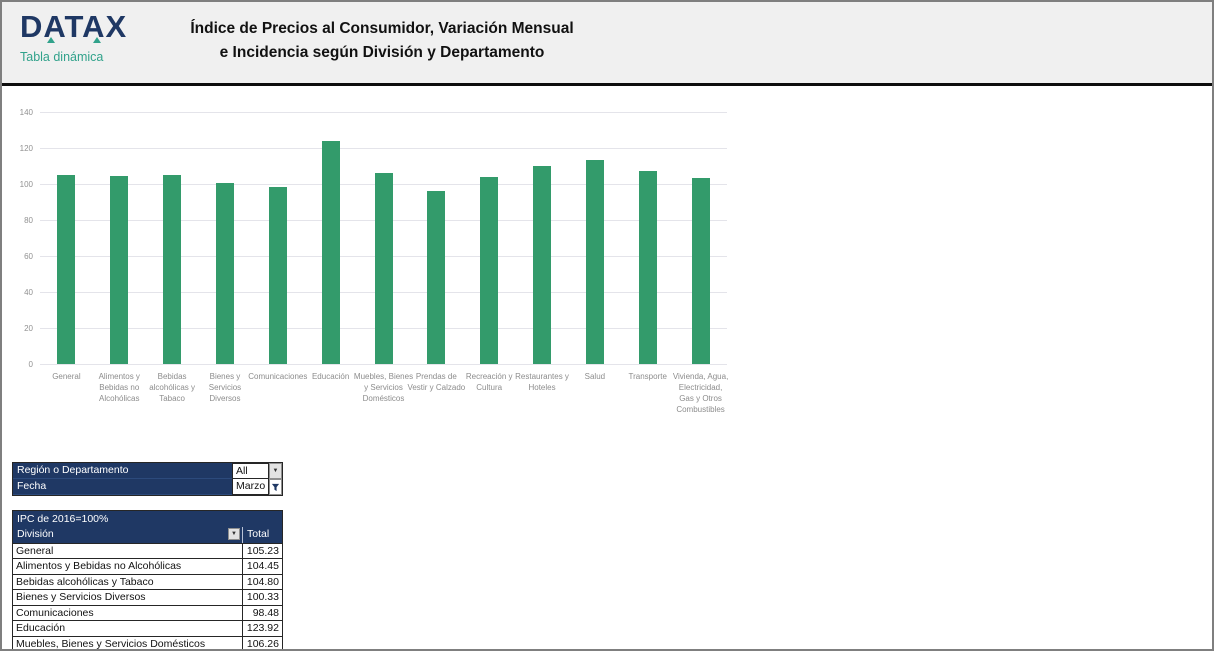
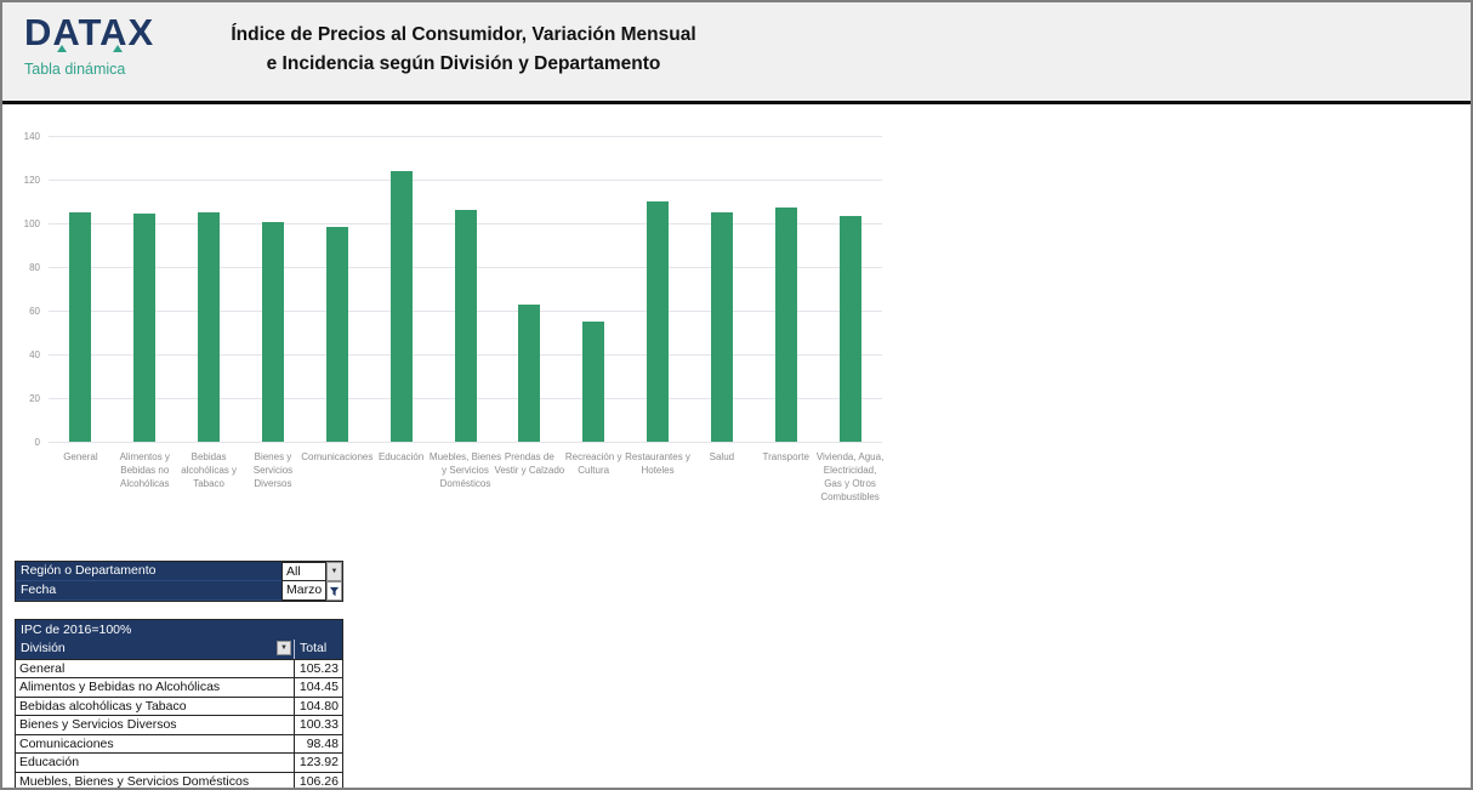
Prendas de Vestir y Calzado: 96 -> 63
Recreación y Cultura: 104 -> 55
Salud: 113 -> 105
